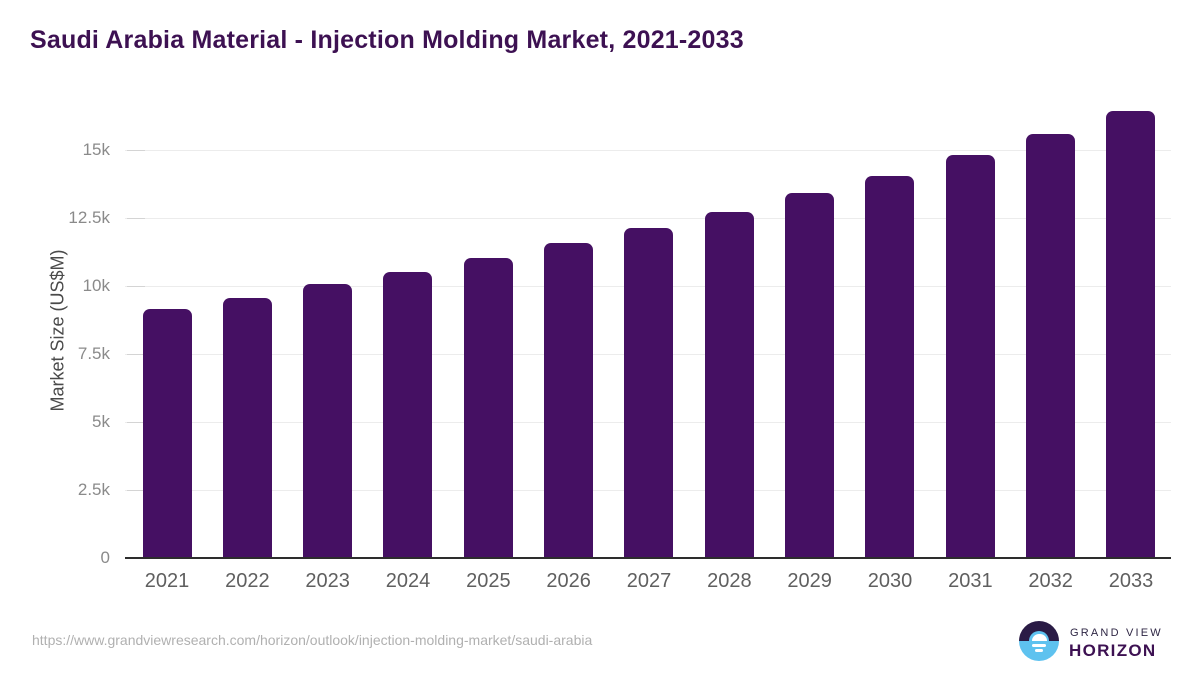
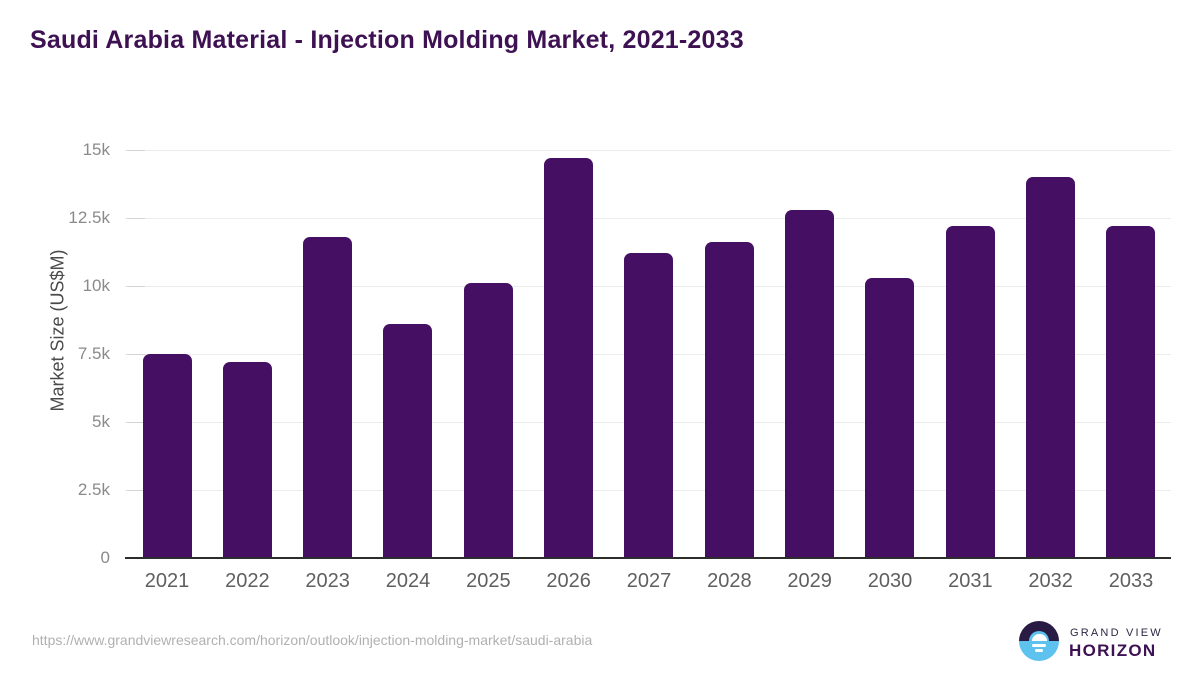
2021: 9.2k -> 7.5k
2022: 9.6k -> 7.2k
2023: 10.1k -> 11.8k
2024: 10.5k -> 8.6k
2025: 11.0k -> 10.1k
2026: 11.6k -> 14.7k
2027: 12.1k -> 11.2k
2028: 12.7k -> 11.6k
2029: 13.4k -> 12.8k
2030: 14.0k -> 10.3k
2031: 14.8k -> 12.2k
2032: 15.6k -> 14.0k
2033: 16.4k -> 12.2k
